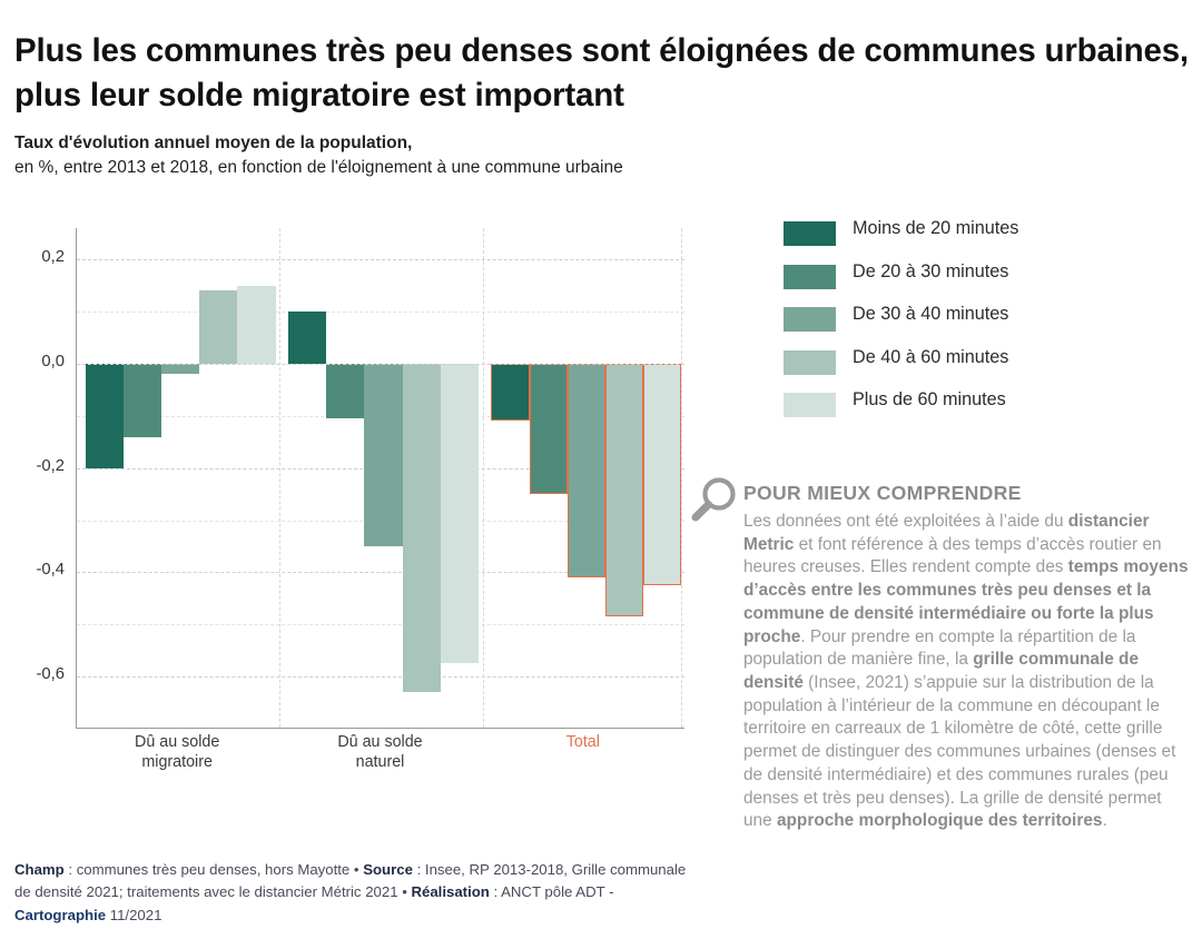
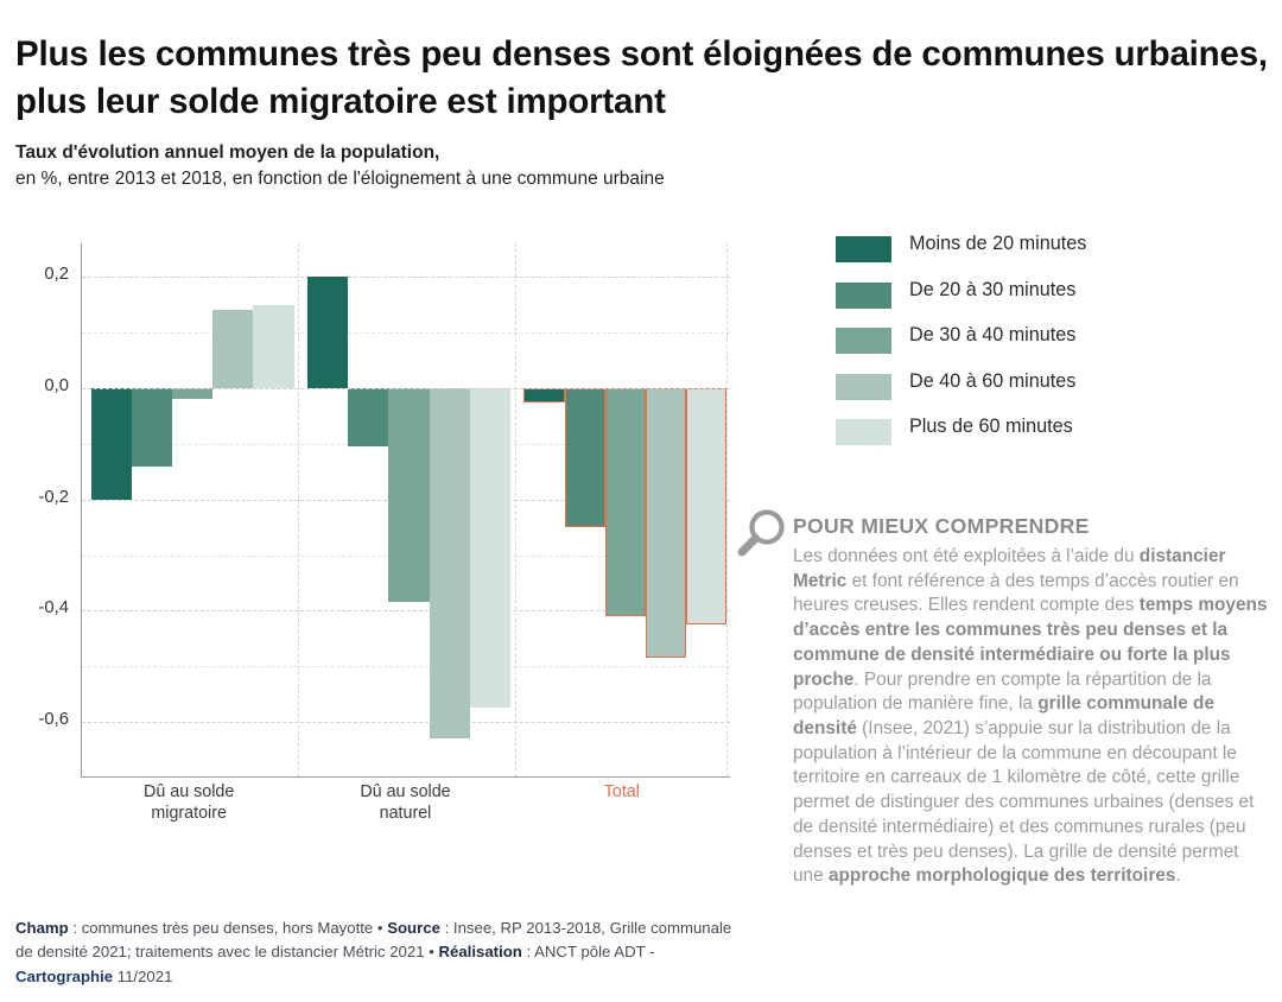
Moins de 20 minutes/Dû au solde naturel: 0,10 -> 0,20
De 30 à 40 minutes/Dû au solde naturel: -0,35 -> -0,39
Moins de 20 minutes/Total: -0,11 -> -0,03
